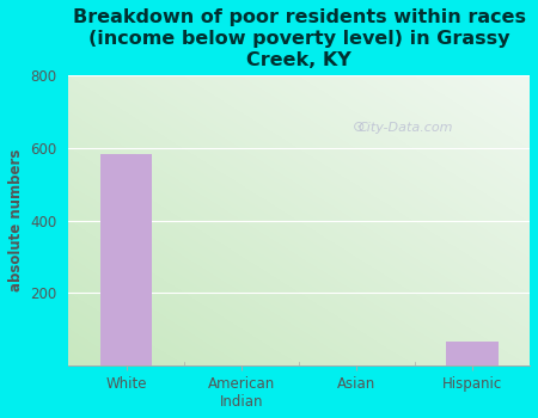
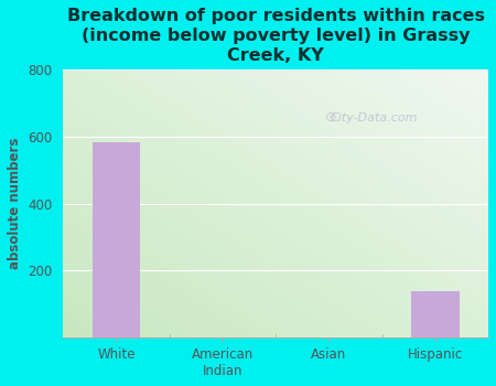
Hispanic: 65 -> 140
